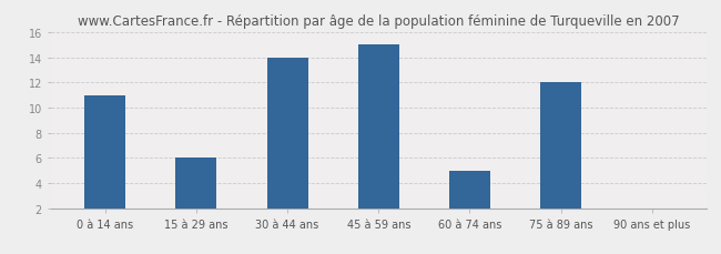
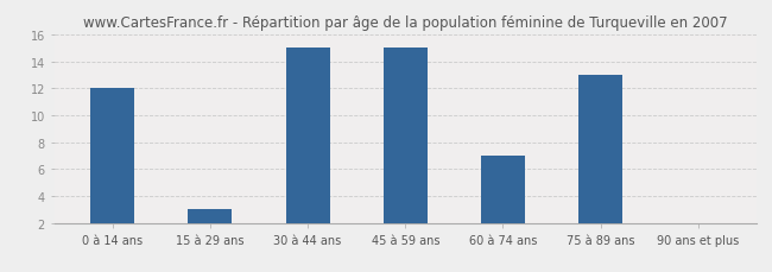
0 à 14 ans: 11 -> 12
15 à 29 ans: 6 -> 3
30 à 44 ans: 14 -> 15
60 à 74 ans: 5 -> 7
75 à 89 ans: 12 -> 13
